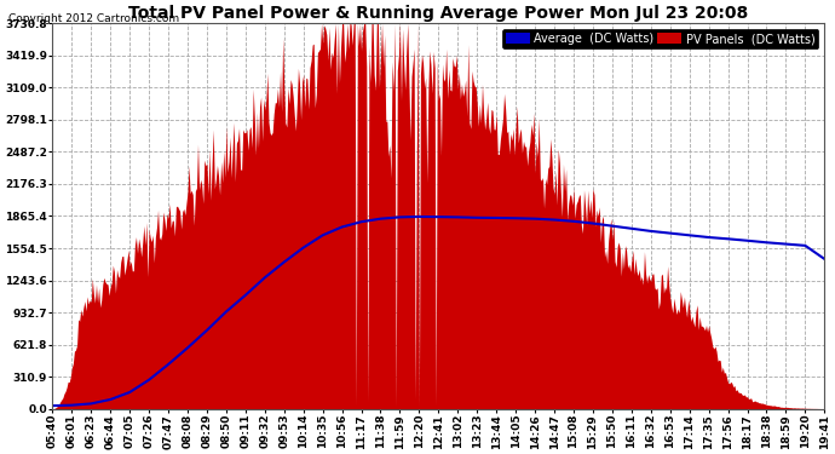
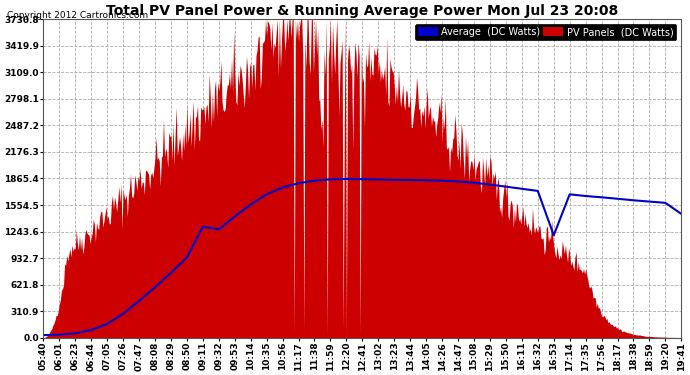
Average (DC Watts)/09:11: 1100 -> 1300
Average (DC Watts)/16:53: 1700 -> 1200
